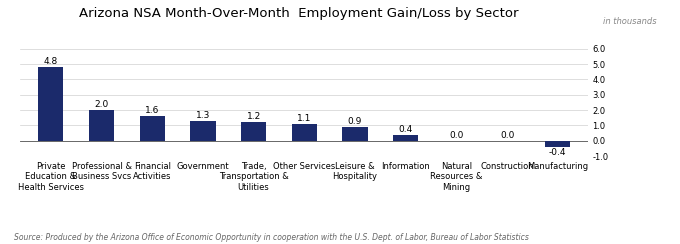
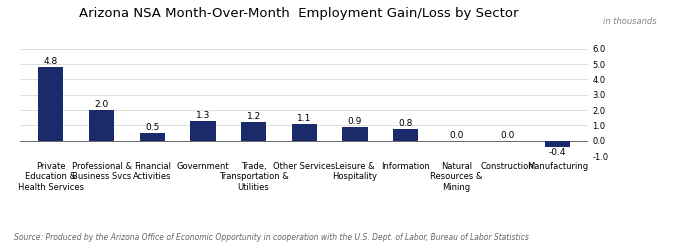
Financial Activities: 1.6 -> 0.5
Information: 0.4 -> 0.8
